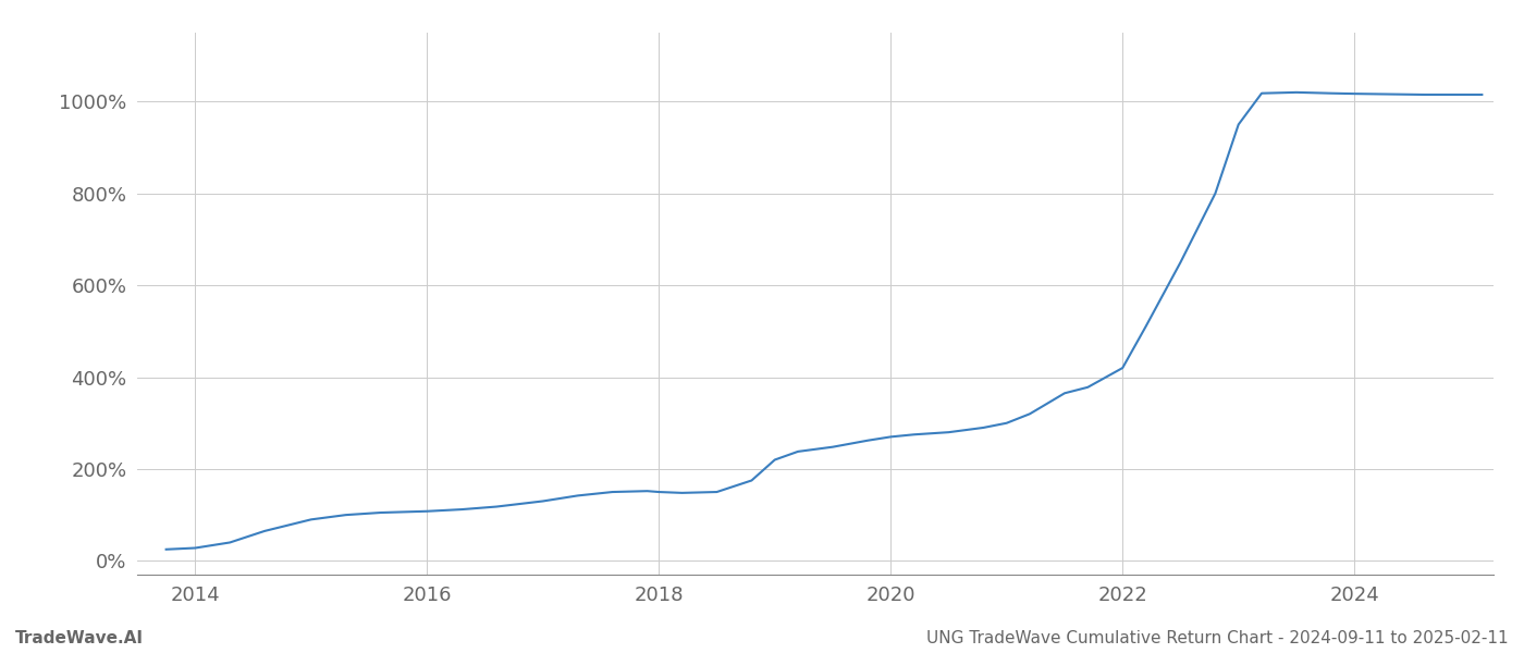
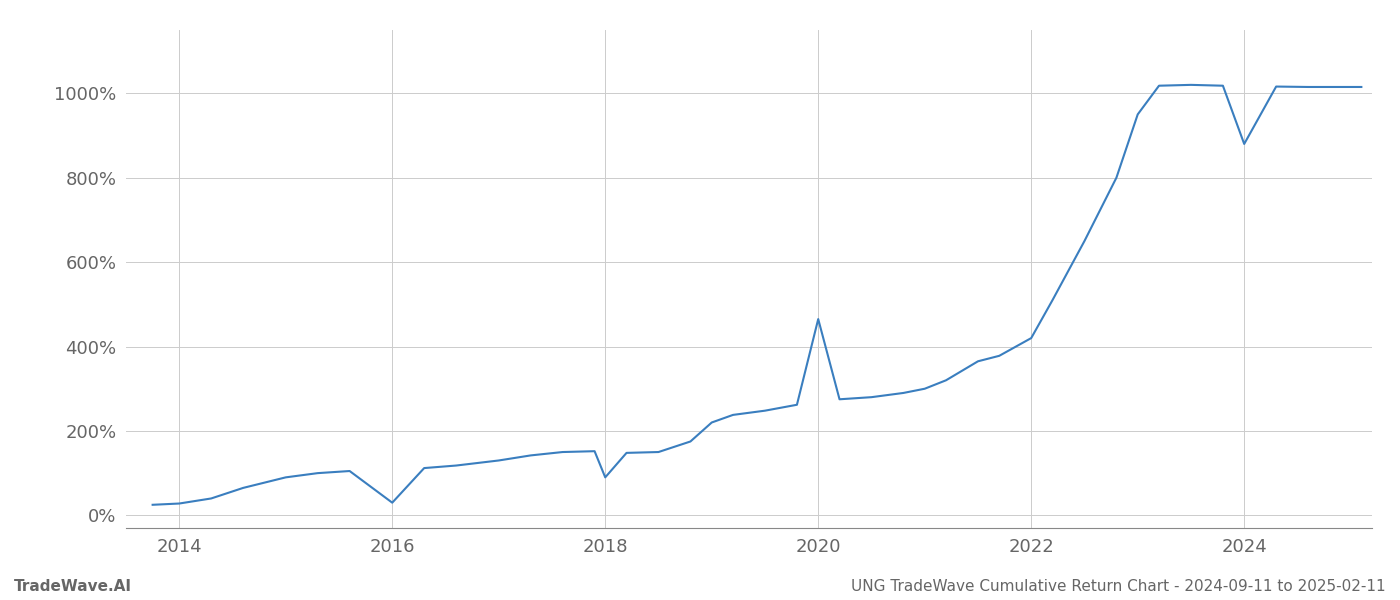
2016: 108% -> 30%
2018: 150% -> 90%
2020: 270% -> 465%
2024: 1017% -> 880%
